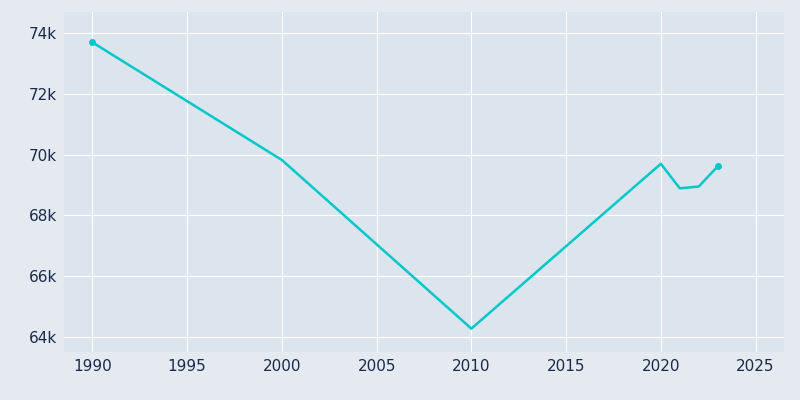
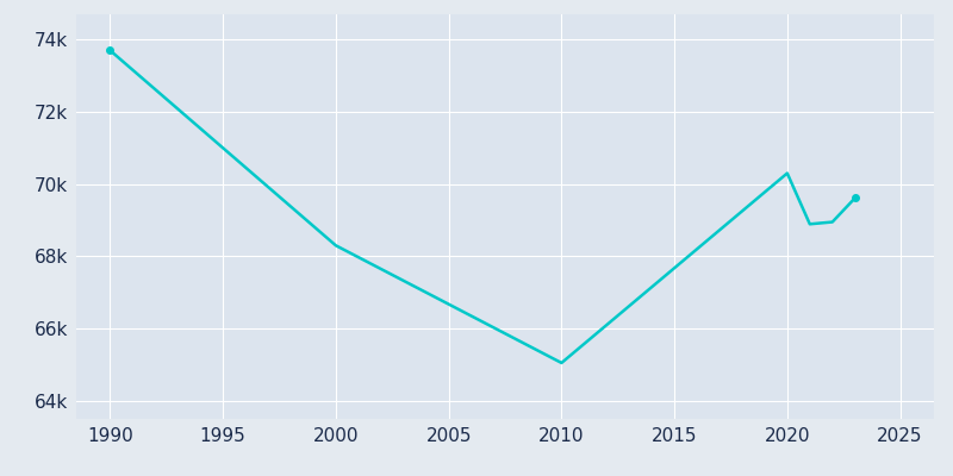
2000: 69.82k -> 68.30k
2010: 64.27k -> 65.05k
2020: 69.70k -> 70.30k
